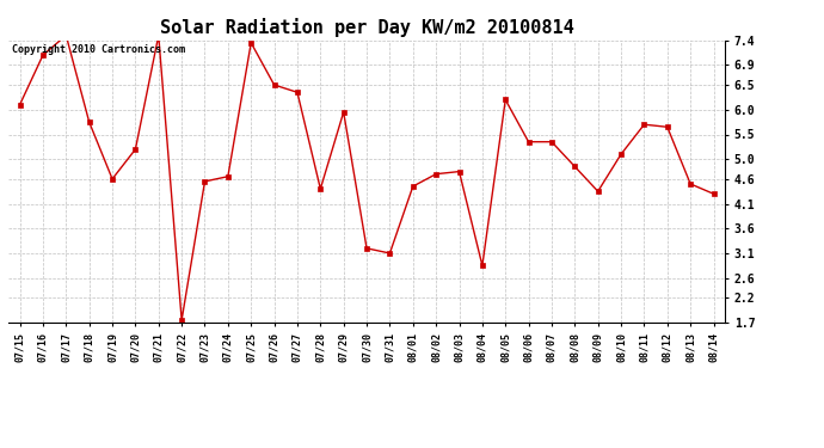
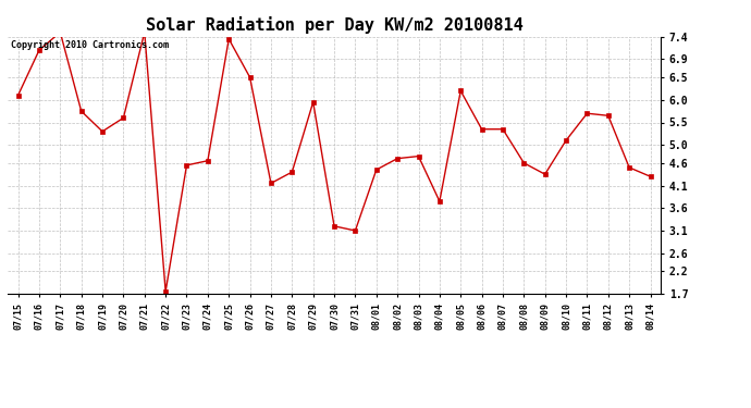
07/19: 4.60 -> 5.30
07/20: 5.20 -> 5.60
07/27: 6.35 -> 4.15
08/04: 2.85 -> 3.75
08/08: 4.85 -> 4.60
